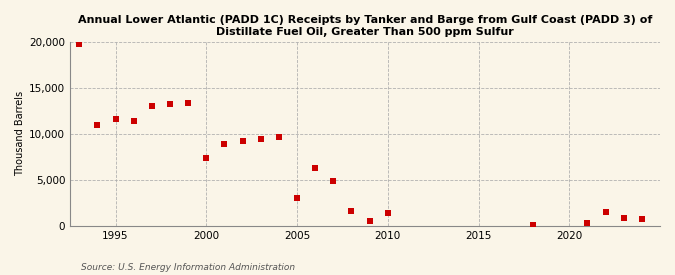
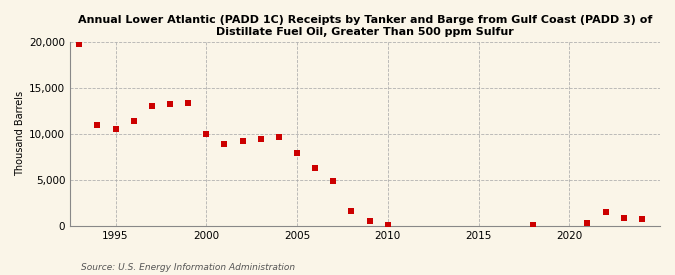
1995: 11,600 -> 10,500
2000: 7,400 -> 10,000
2005: 3,000 -> 7,900
2010: 1,400 -> 200
